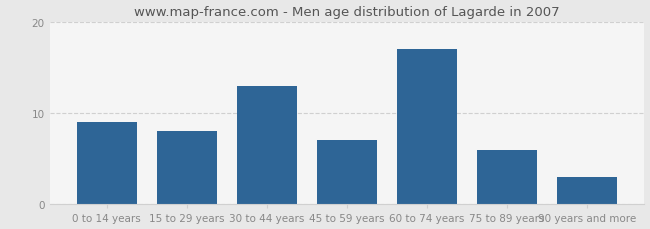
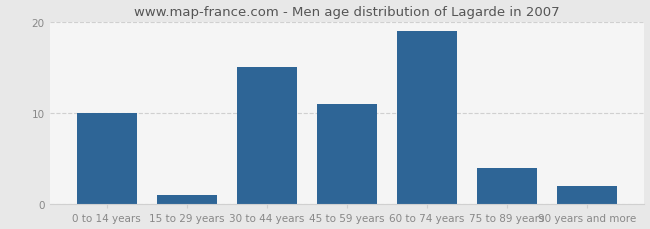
0 to 14 years: 9 -> 10
15 to 29 years: 8 -> 1
30 to 44 years: 13 -> 15
45 to 59 years: 7 -> 11
60 to 74 years: 17 -> 19
75 to 89 years: 6 -> 4
90 years and more: 3 -> 2
